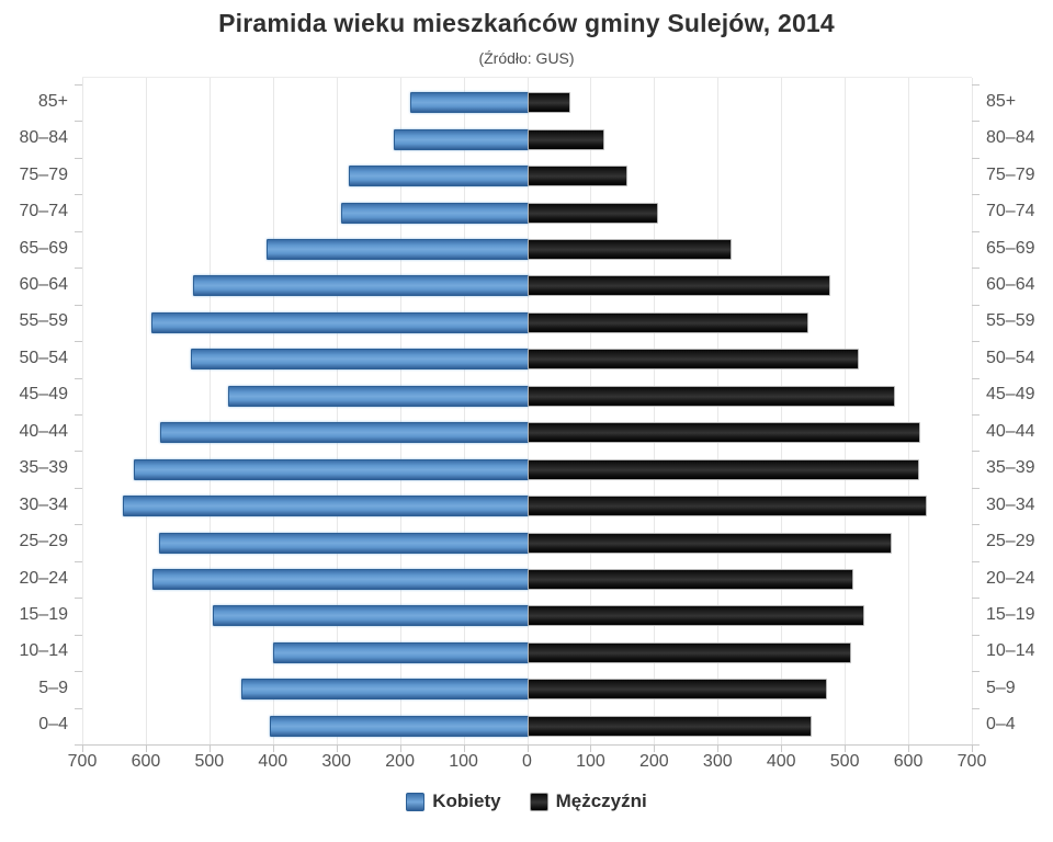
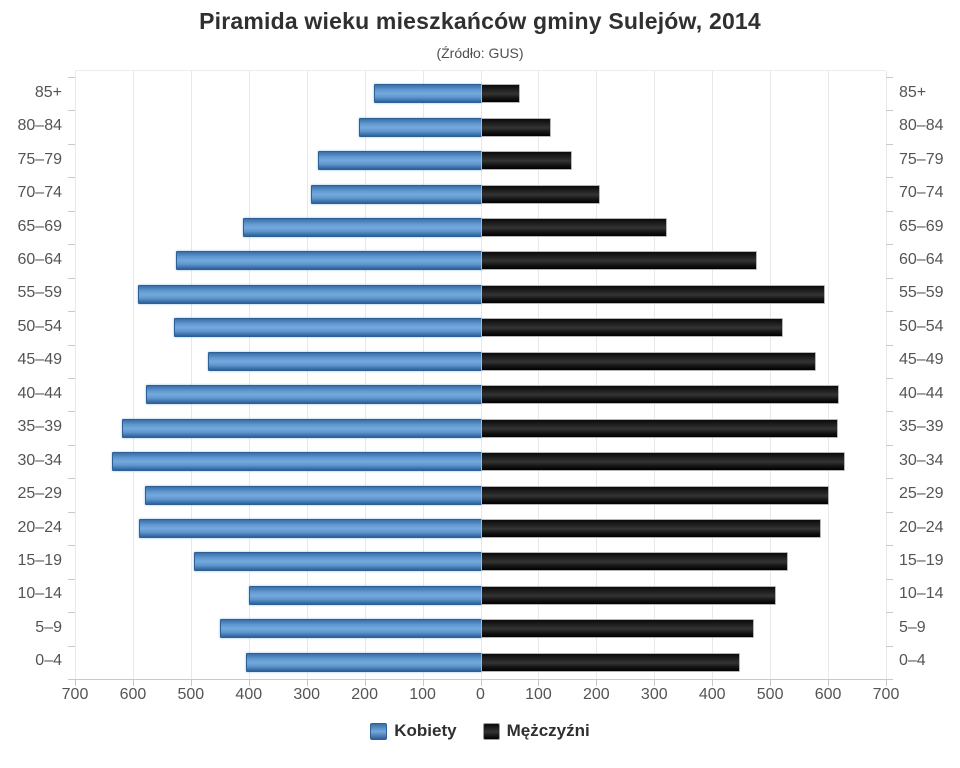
Mężczyźni/55–59: 440 -> 590
Mężczyźni/25–29: 570 -> 600
Mężczyźni/20–24: 510 -> 580
